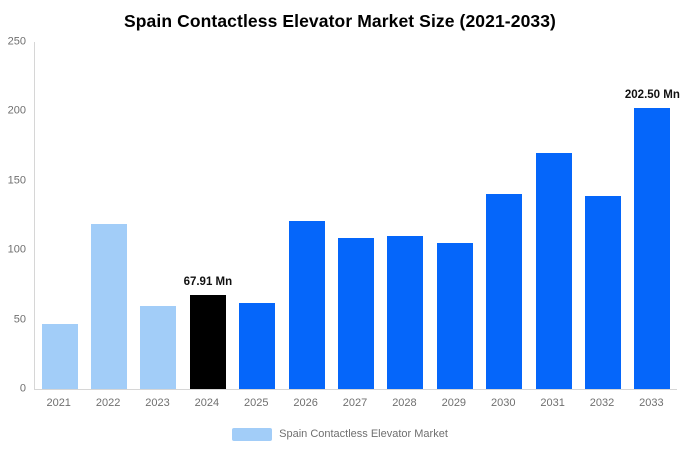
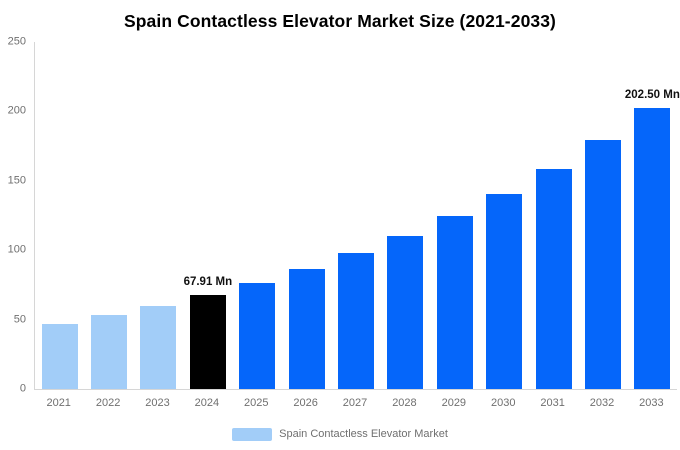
2022: 119 -> 53
2025: 62 -> 77
2026: 121 -> 87
2027: 109 -> 98
2029: 105 -> 125
2031: 170 -> 159
2032: 139 -> 179
